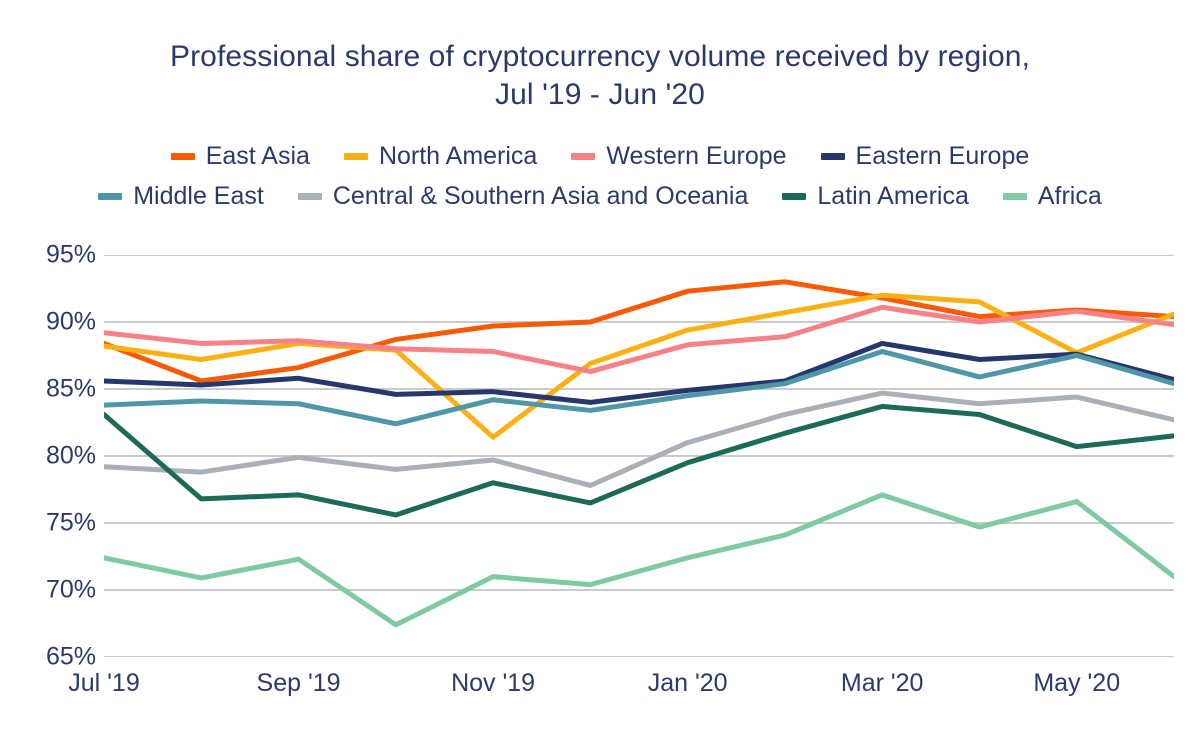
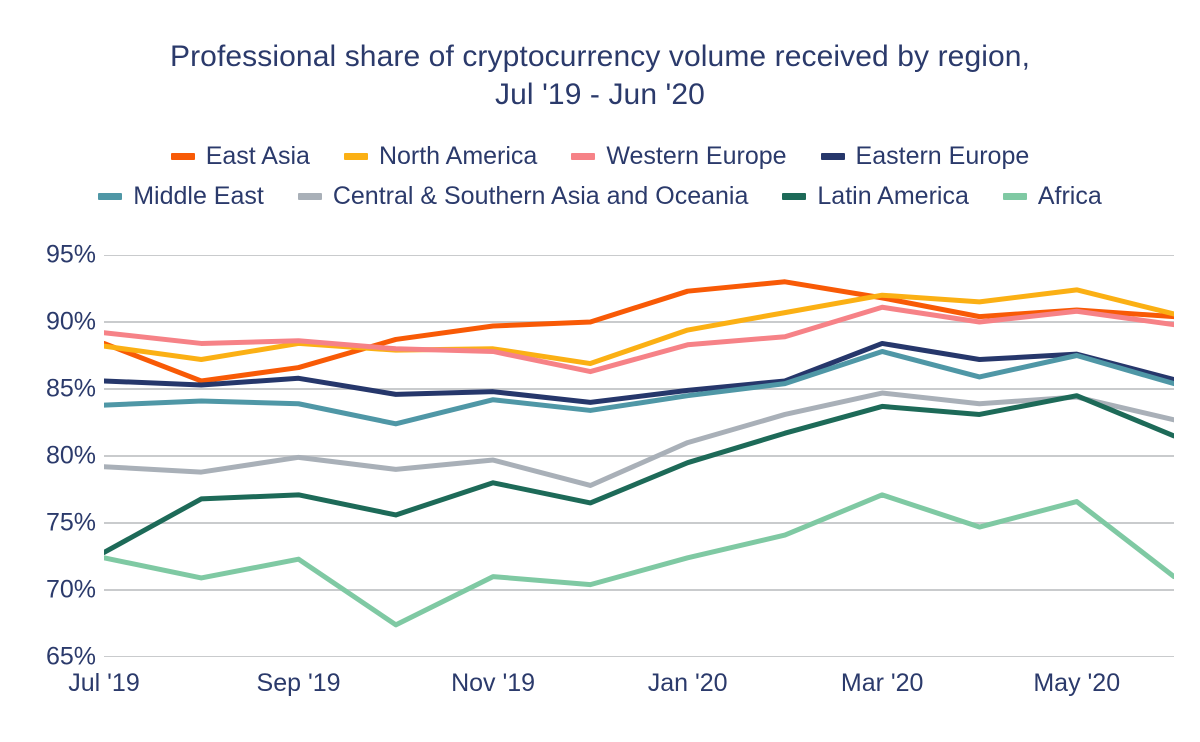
Latin America/Jul '19: 83.1% -> 72.8%
North America/Nov '19: 81.4% -> 88.0%
North America/May '20: 87.7% -> 92.4%
Latin America/May '20: 80.7% -> 84.5%
